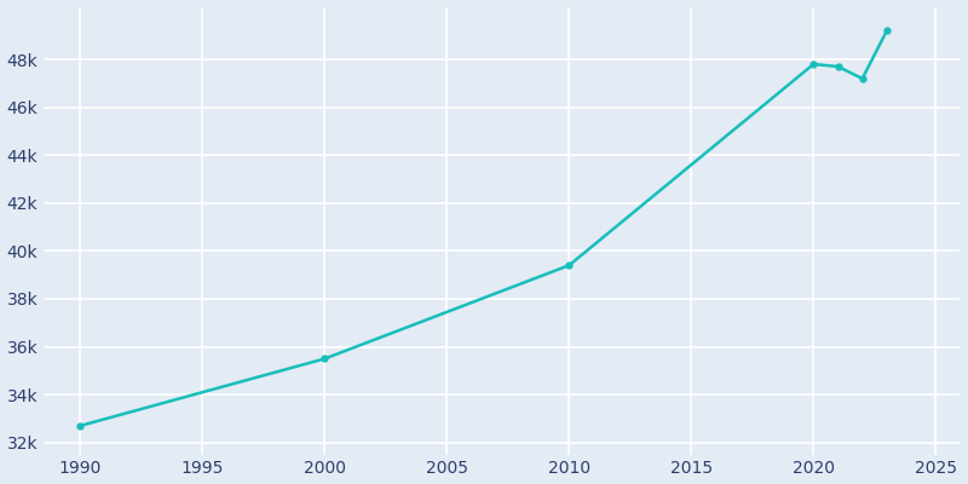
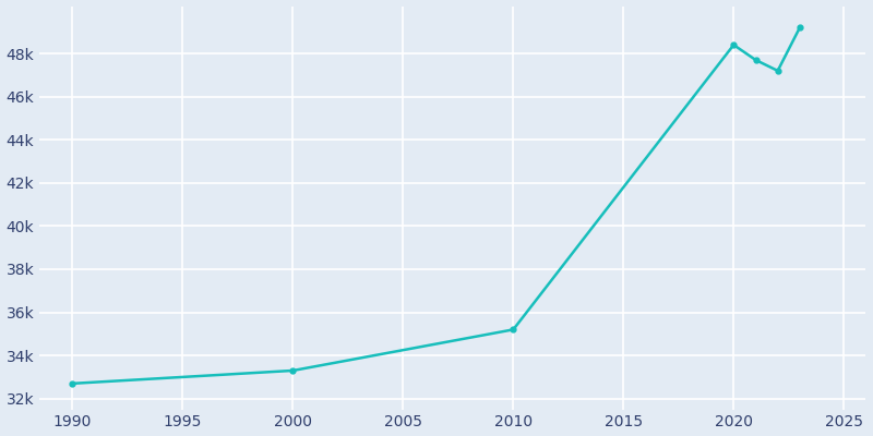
2000: 35.5k -> 33.3k
2010: 39.4k -> 35.2k
2020: 47.8k -> 48.4k
